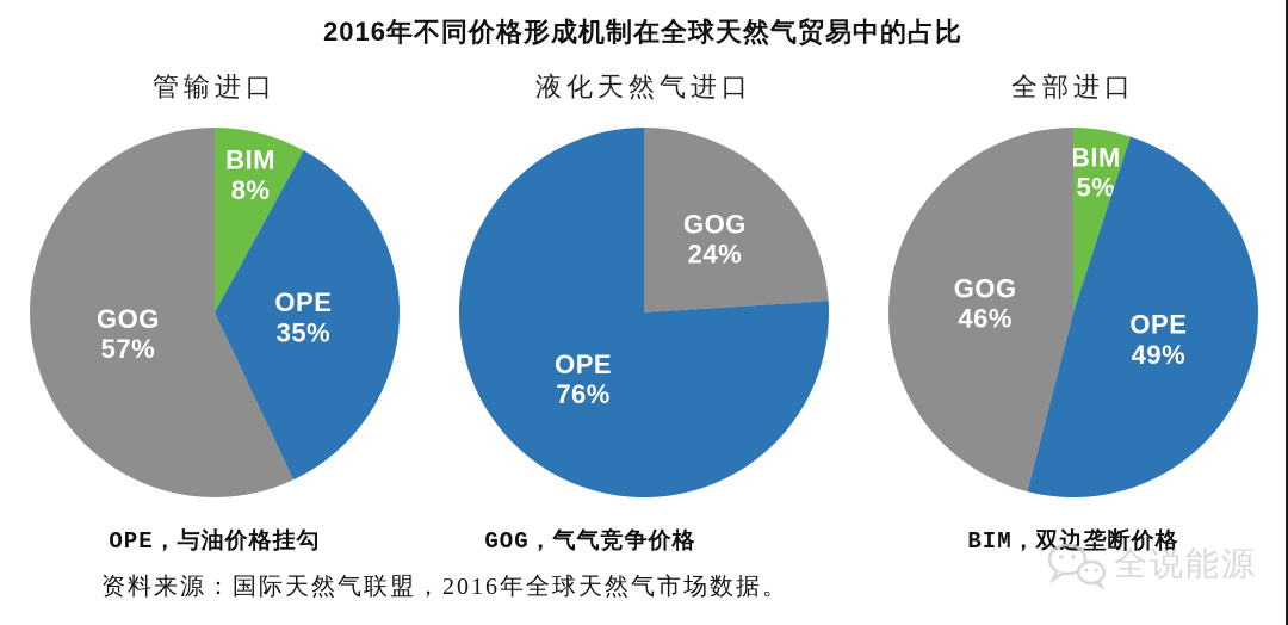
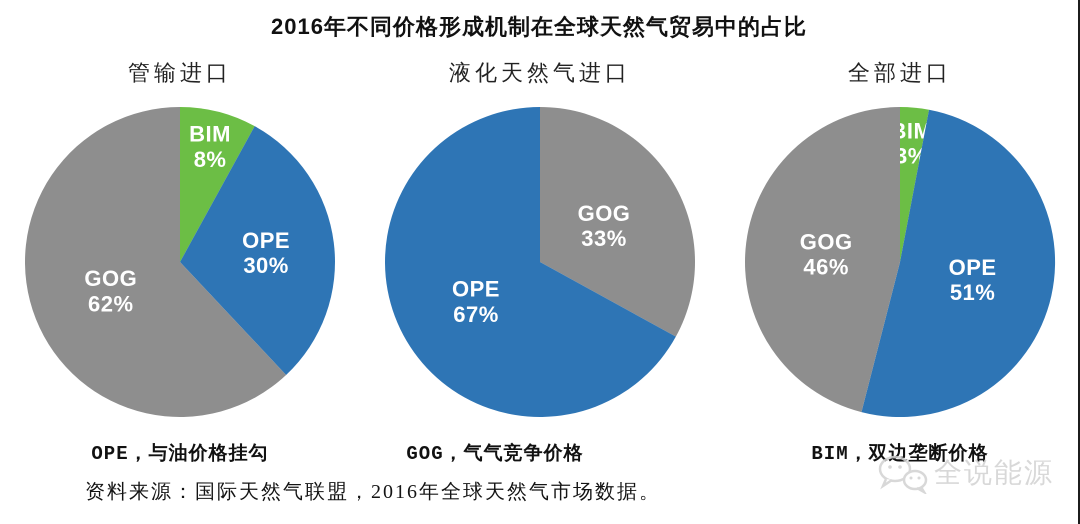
管输进口/OPE: 35% -> 30%
管输进口/GOG: 57% -> 62%
液化天然气进口/GOG: 24% -> 33%
液化天然气进口/OPE: 76% -> 67%
全部进口/BIM: 5% -> 3%
全部进口/OPE: 49% -> 51%
